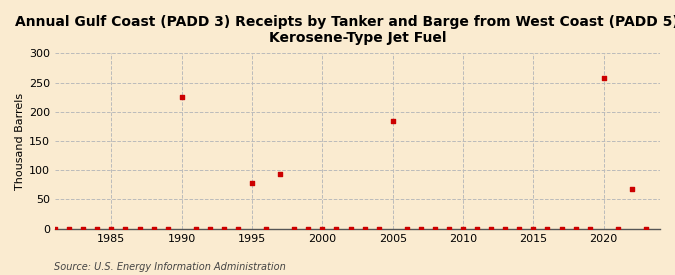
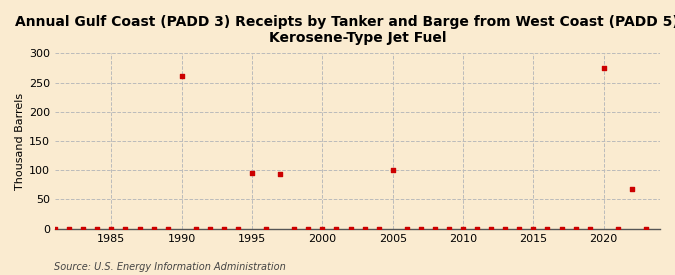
1990: 226 -> 262
1995: 78 -> 95
2005: 184 -> 101
2020: 258 -> 275
